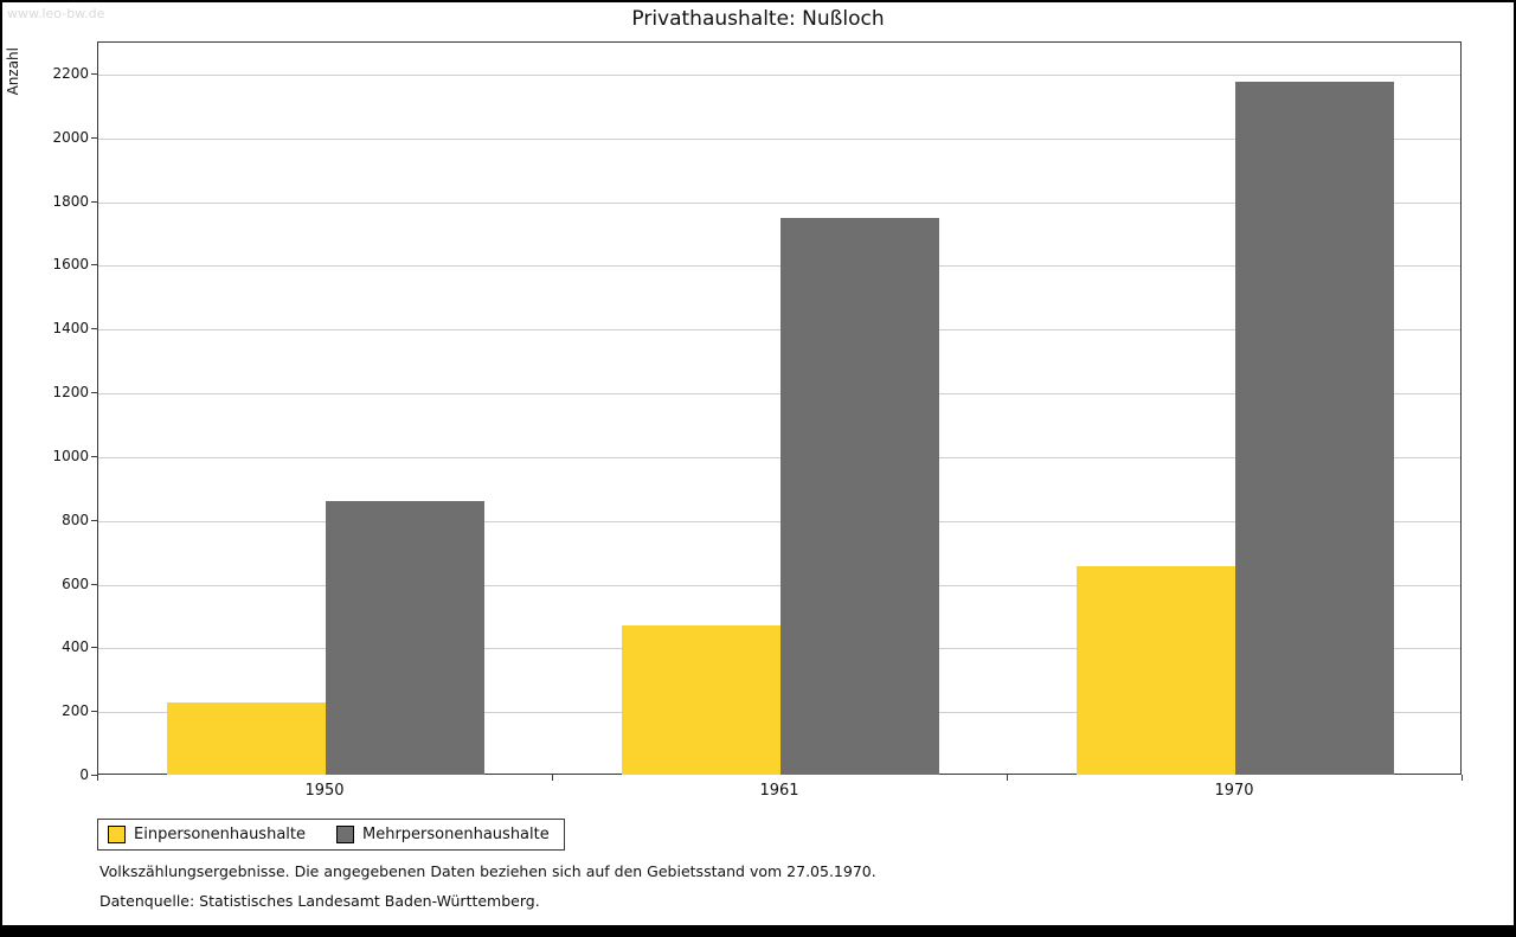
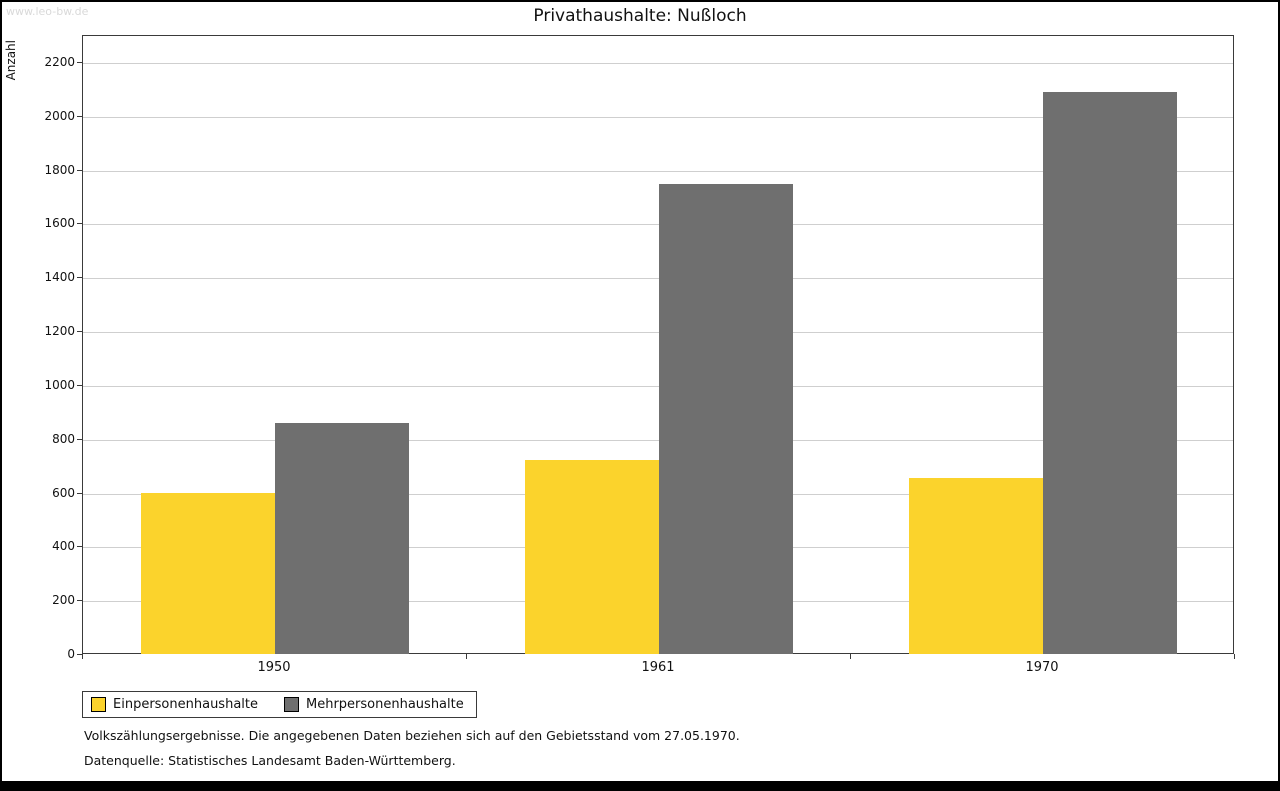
Einpersonenhaushalte/1950: 220 -> 600
Einpersonenhaushalte/1961: 470 -> 720
Mehrpersonenhaushalte/1970: 2180 -> 2090
